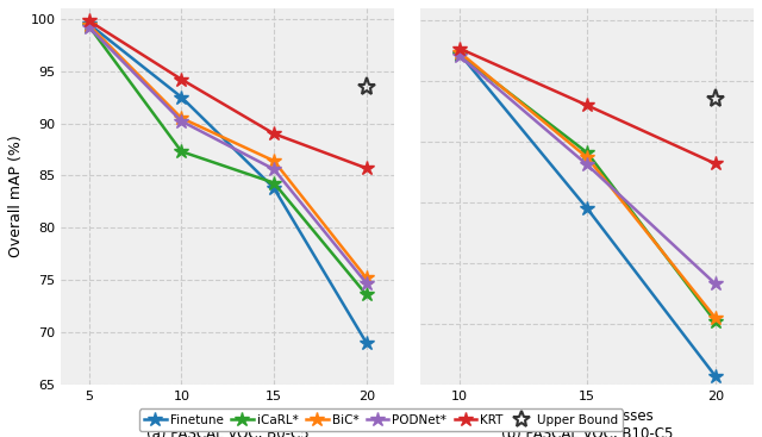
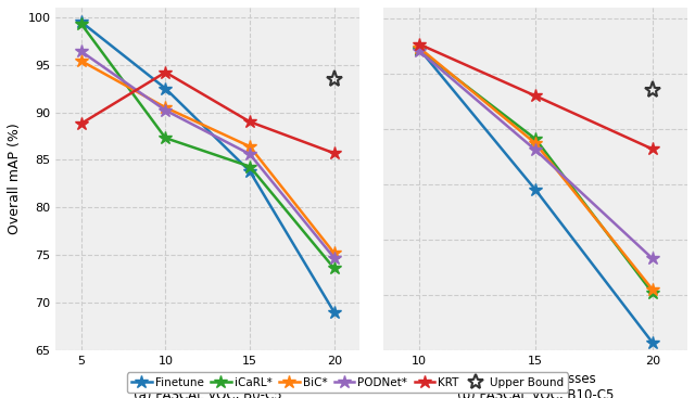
BiC*/5: 99.4 -> 95.4
PODNet*/5: 99.2 -> 96.4
KRT/5: 99.8 -> 88.8
